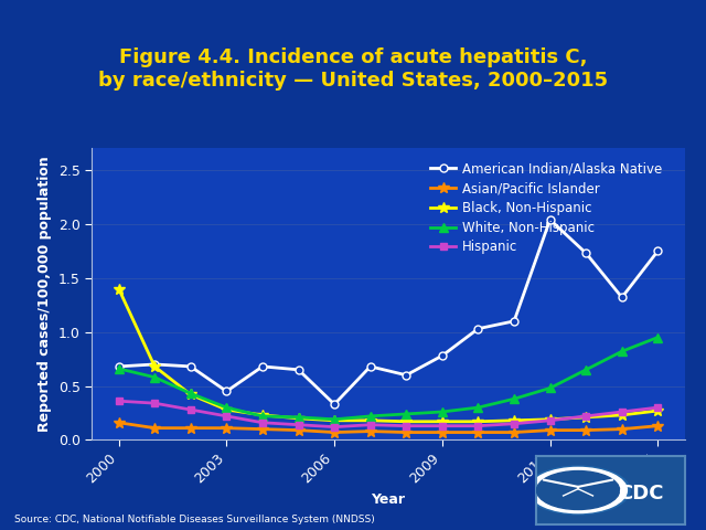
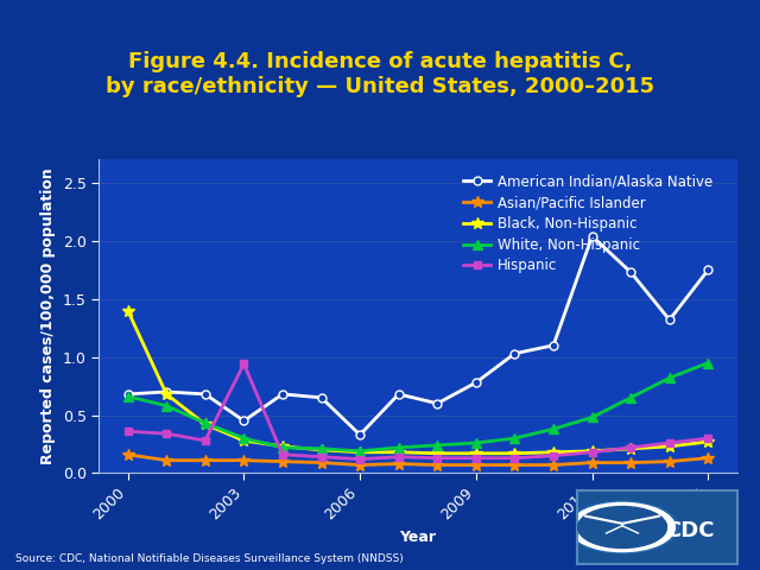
Hispanic/2003: 0.22 -> 0.94
